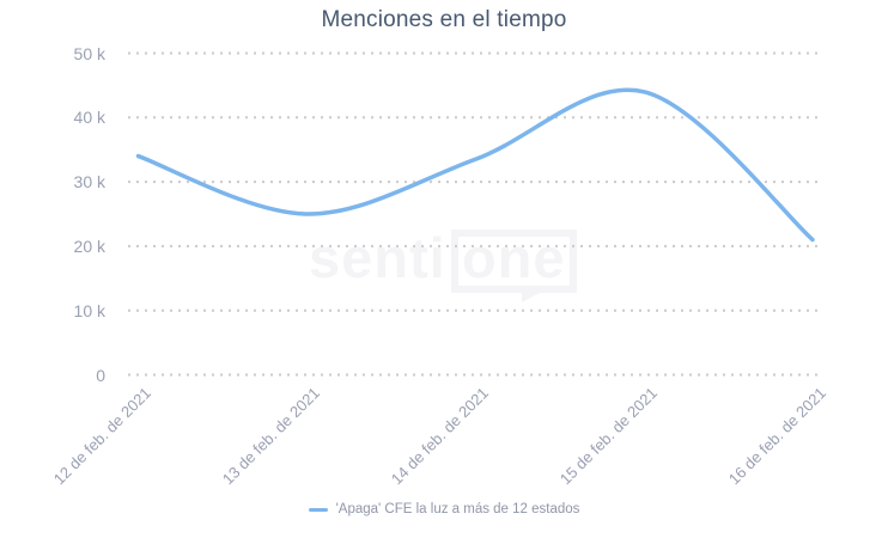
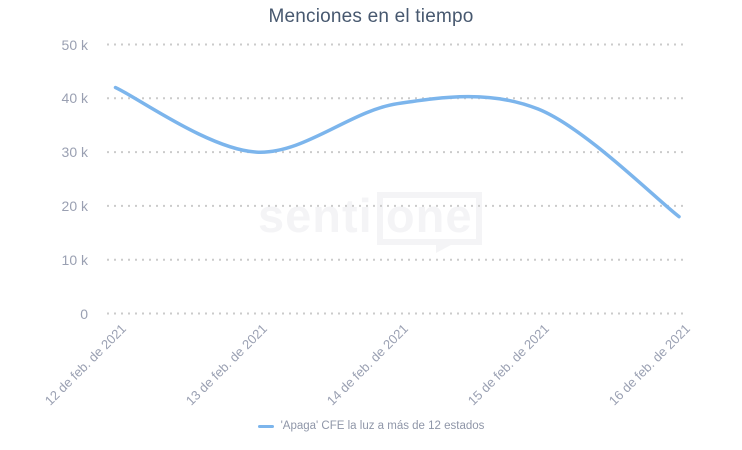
12 de feb. de 2021: 34k -> 42k
13 de feb. de 2021: 25k -> 30k
14 de feb. de 2021: 34k -> 39k
15 de feb. de 2021: 44k -> 38k
16 de feb. de 2021: 21k -> 18k
